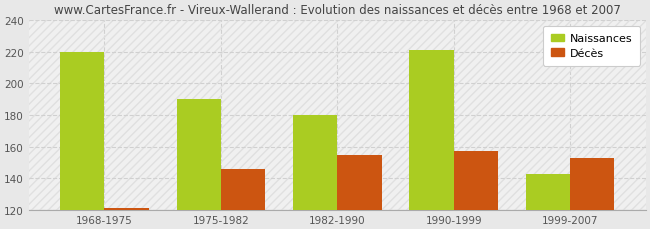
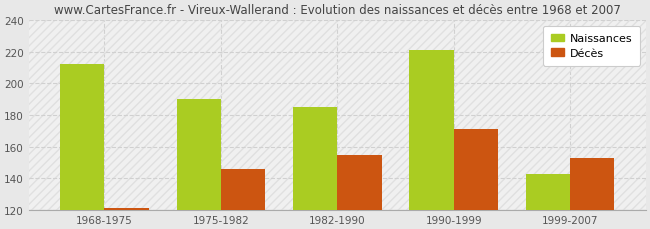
Naissances/1968-1975: 220 -> 212
Naissances/1982-1990: 180 -> 185
Décès/1990-1999: 157 -> 171
